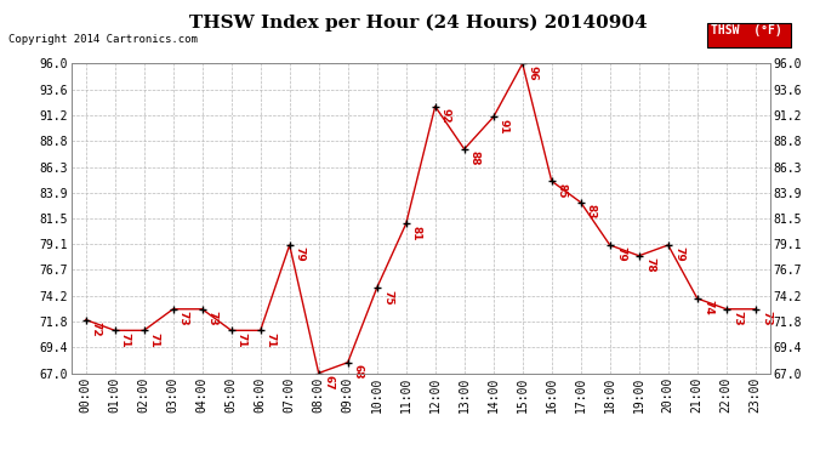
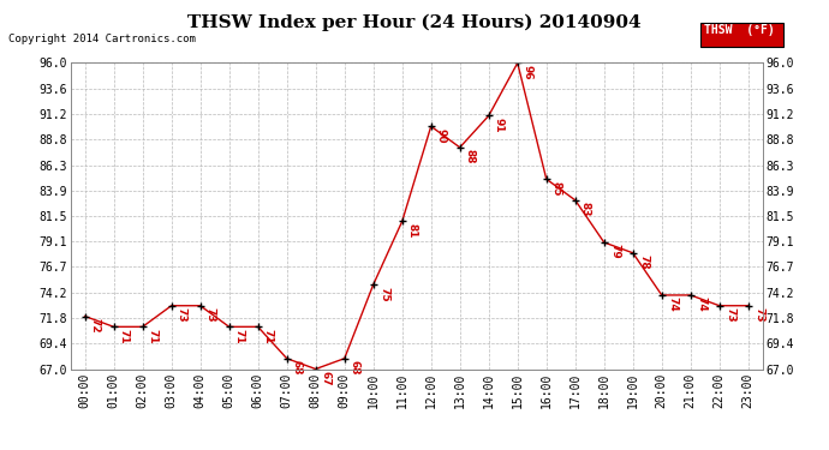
07:00: 79 -> 68
12:00: 92 -> 90
20:00: 79 -> 74
